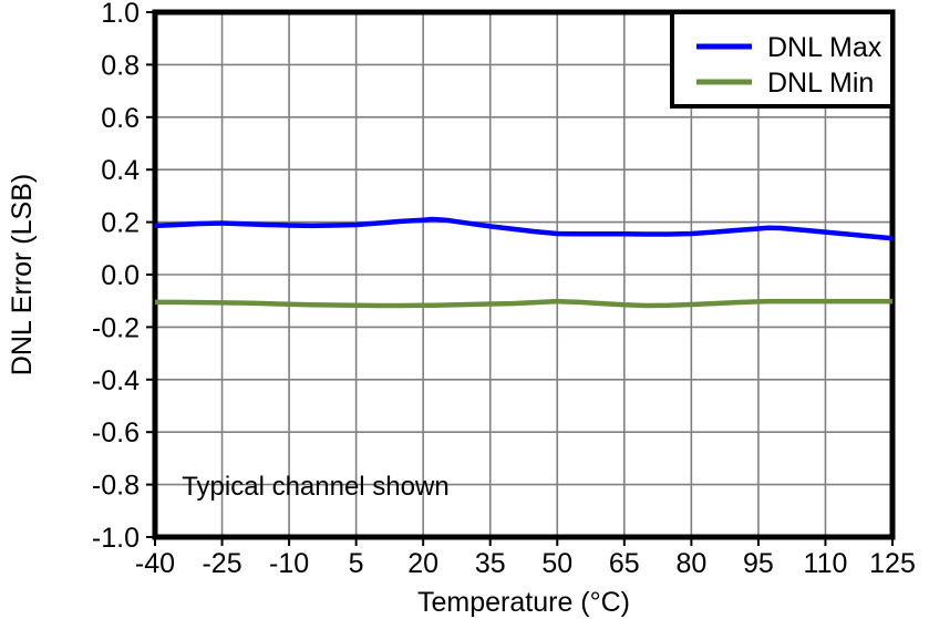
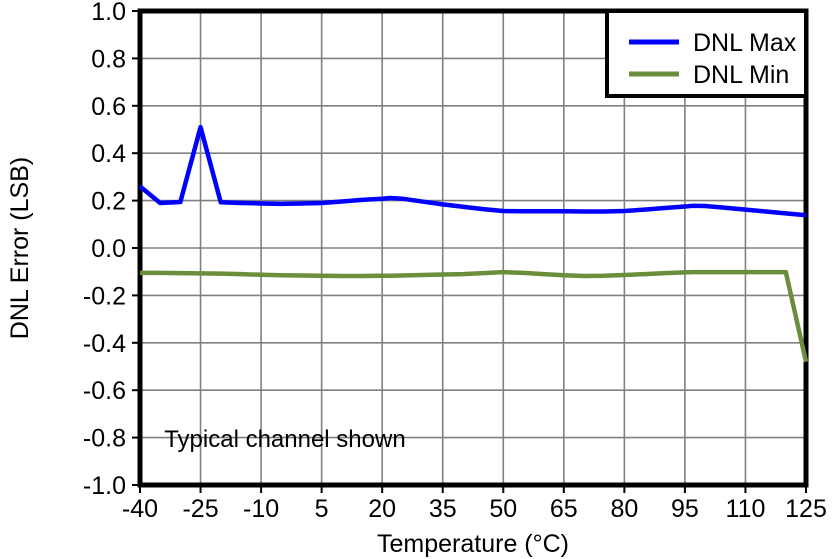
DNL Max/-40: 0.19 -> 0.26
DNL Max/-25: 0.20 -> 0.51
DNL Min/125: -0.10 -> -0.48
